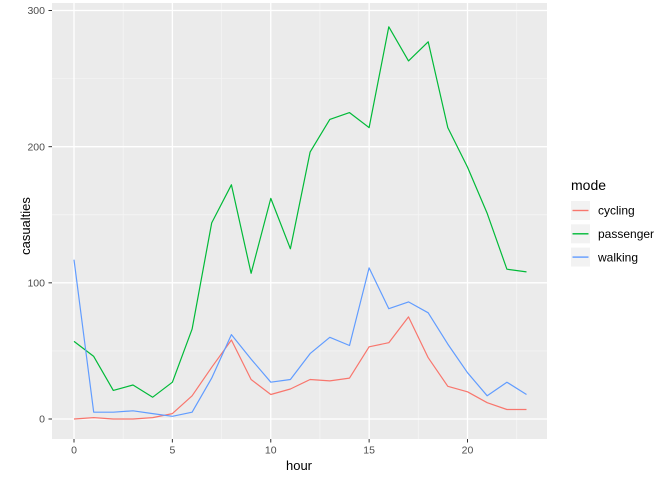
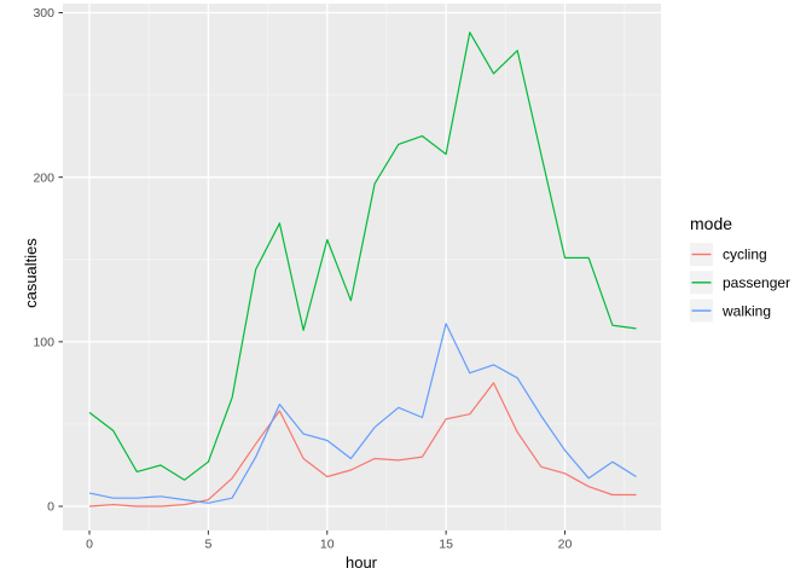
walking/0: 117 -> 8
walking/10: 27 -> 40
passenger/20: 185 -> 151
